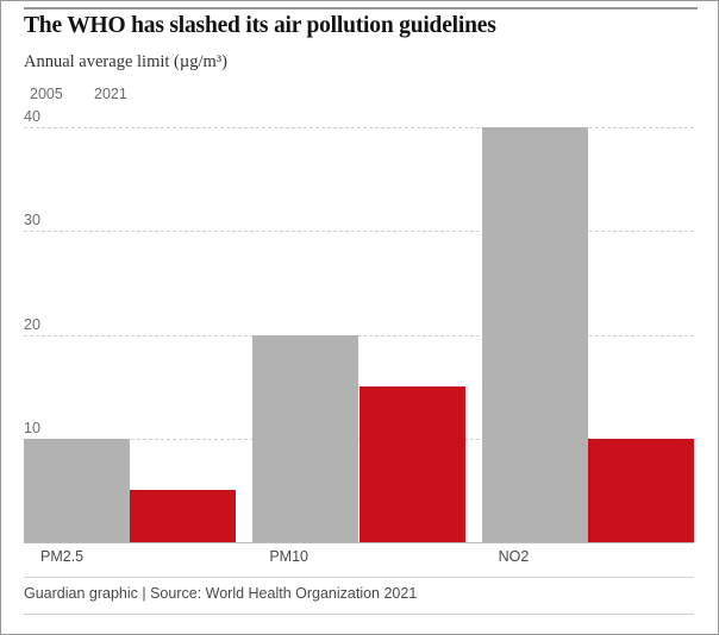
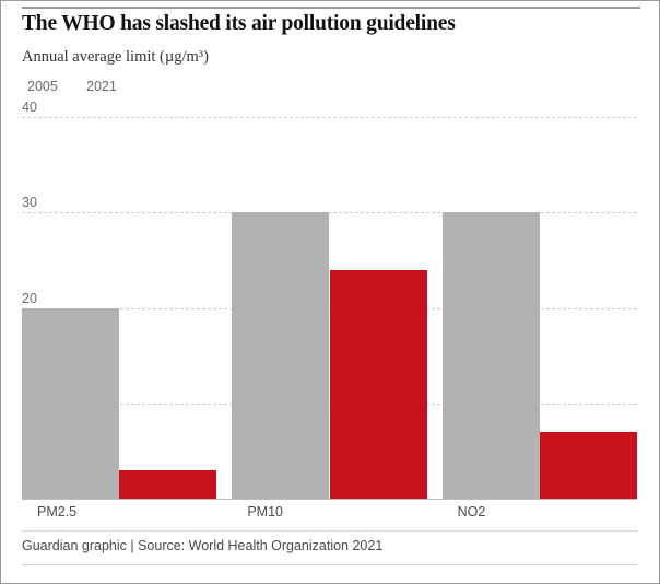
2005/PM2.5: 10 -> 20
2021/PM2.5: 5 -> 3
2005/PM10: 20 -> 30
2021/PM10: 15 -> 24
2005/NO2: 40 -> 30
2021/NO2: 10 -> 7
